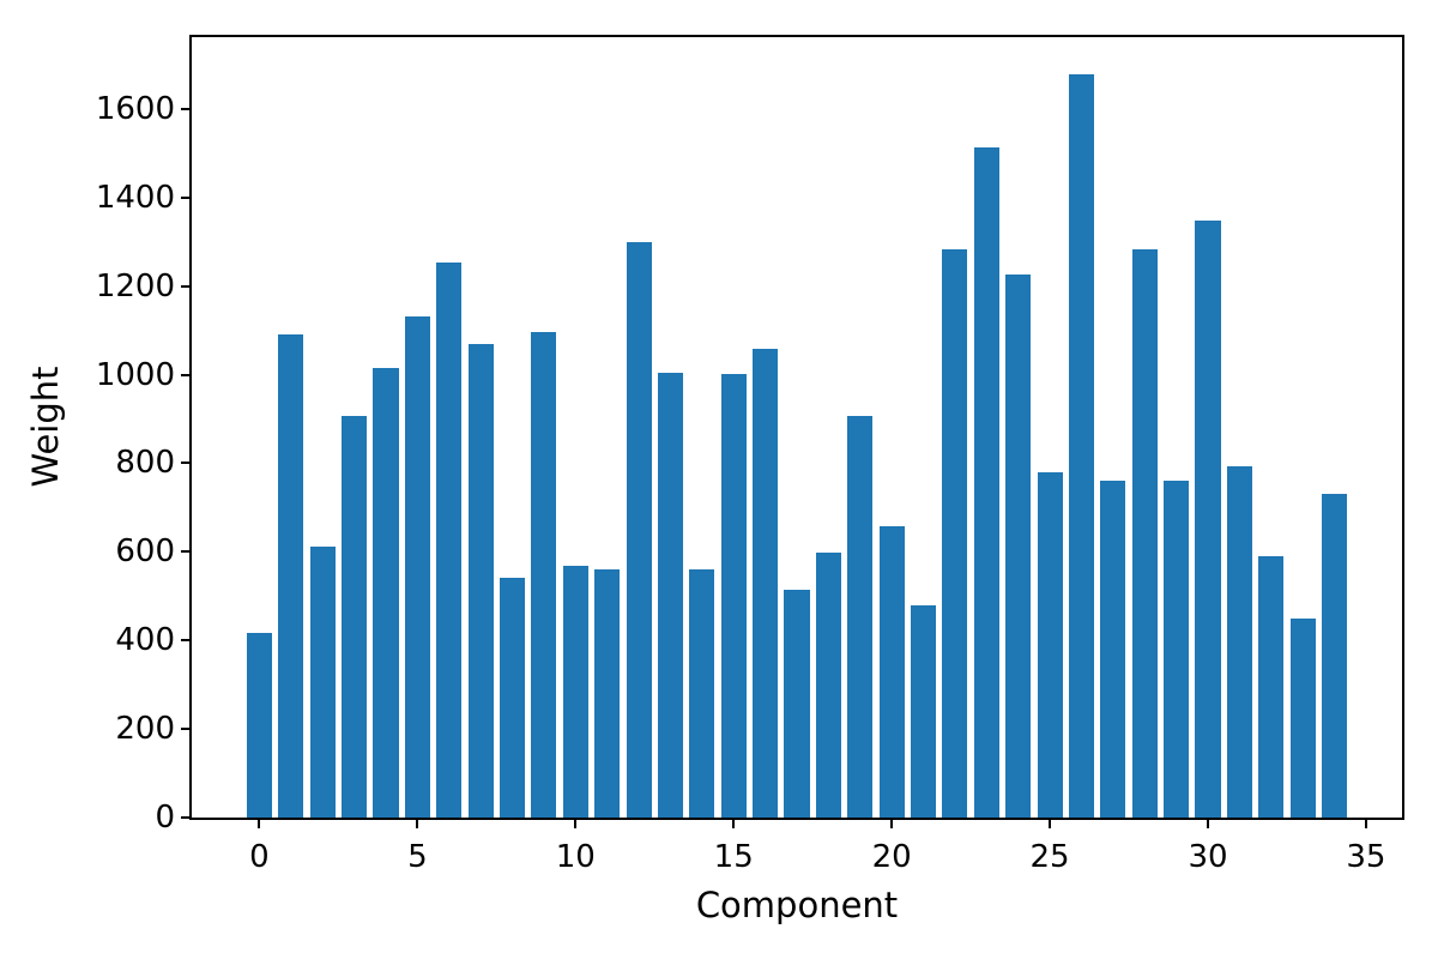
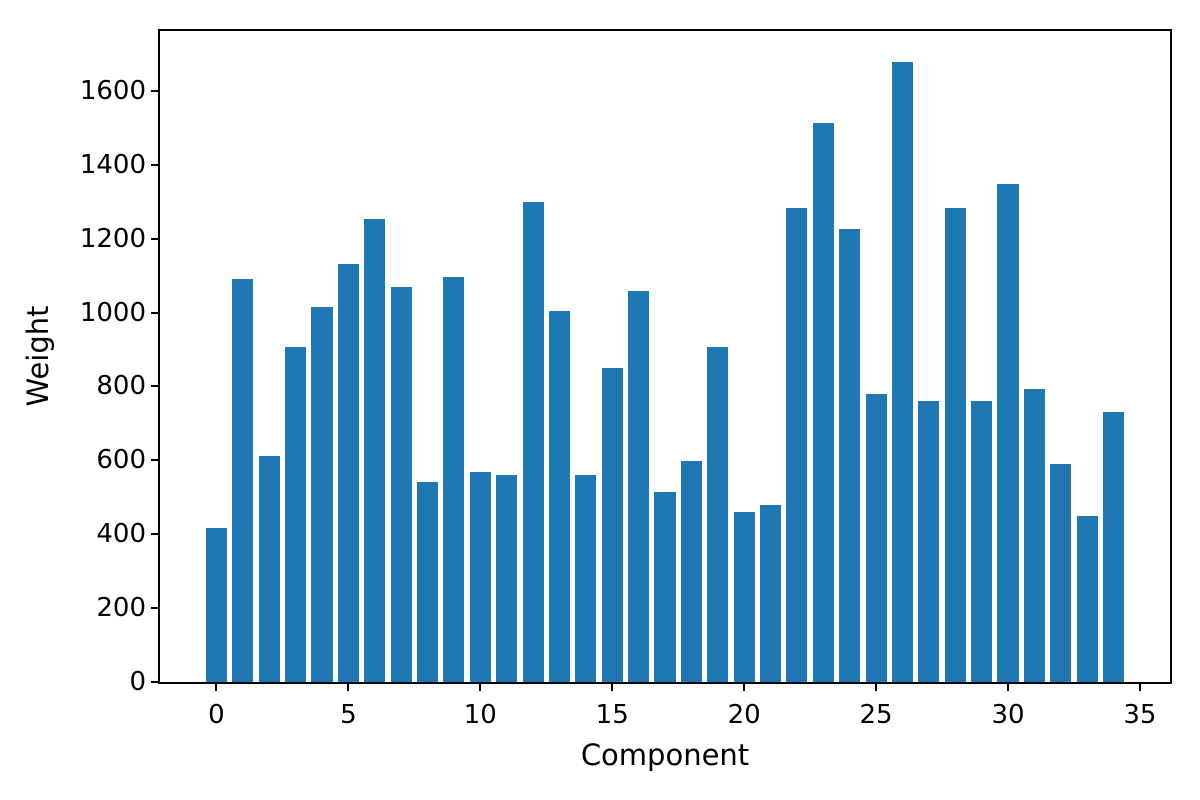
15: 1000 -> 850
20: 660 -> 460
